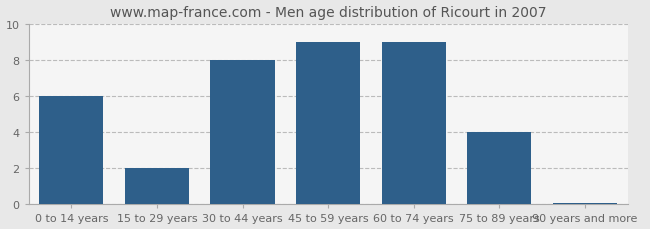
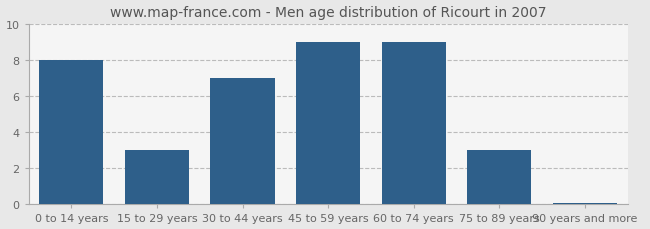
0 to 14 years: 6.0 -> 8.0
15 to 29 years: 2.0 -> 3.0
30 to 44 years: 8.0 -> 7.0
75 to 89 years: 4.0 -> 3.0
